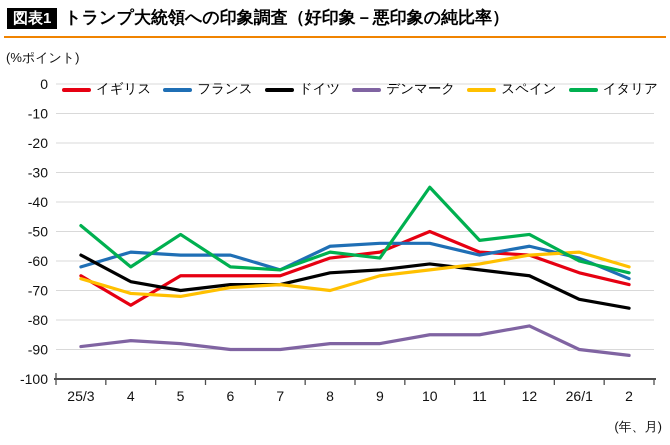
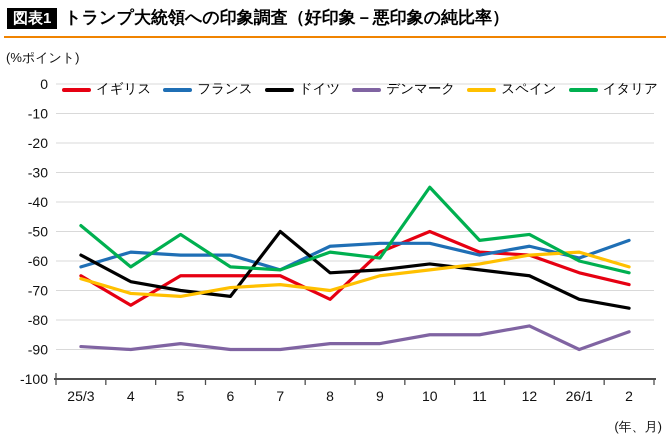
デンマーク/4: -87 -> -90
ドイツ/6: -68 -> -72
ドイツ/7: -68 -> -50
イギリス/8: -59 -> -73
フランス/2: -66 -> -53
デンマーク/2: -92 -> -84
